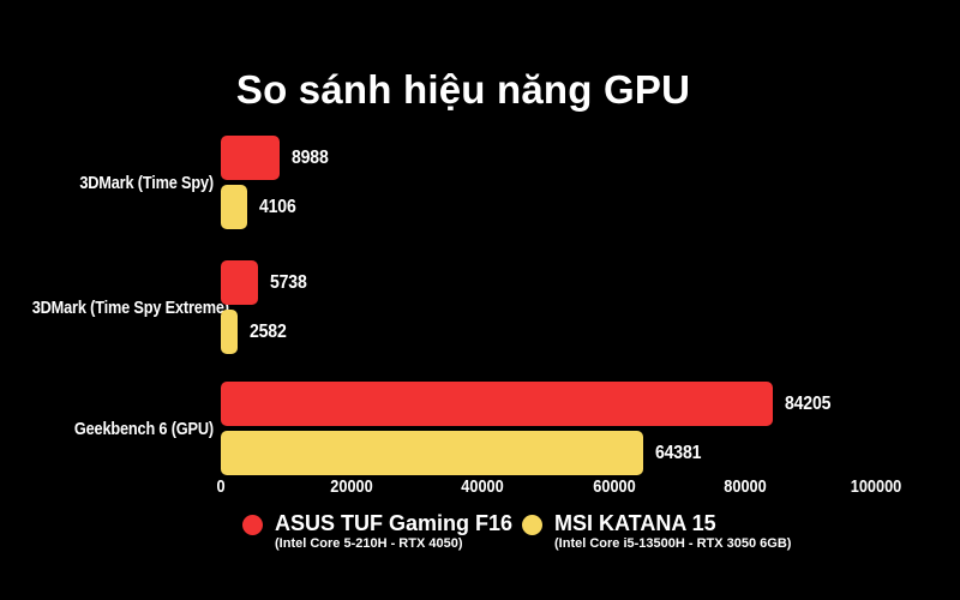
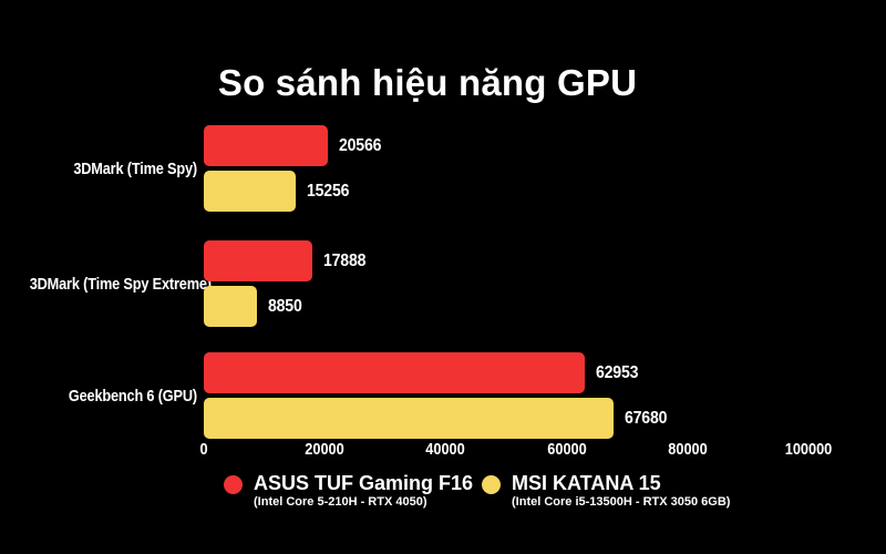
ASUS TUF Gaming F16/3DMark (Time Spy): 8988 -> 20566
MSI KATANA 15/3DMark (Time Spy): 4106 -> 15256
ASUS TUF Gaming F16/3DMark (Time Spy Extreme): 5738 -> 17888
MSI KATANA 15/3DMark (Time Spy Extreme): 2582 -> 8850
ASUS TUF Gaming F16/Geekbench 6 (GPU): 84205 -> 62953
MSI KATANA 15/Geekbench 6 (GPU): 64381 -> 67680
